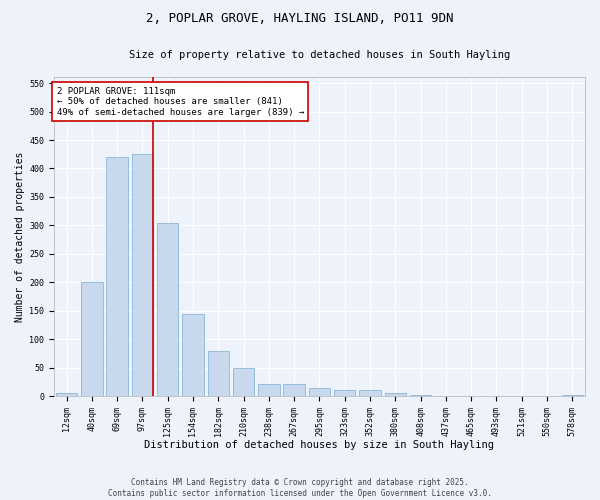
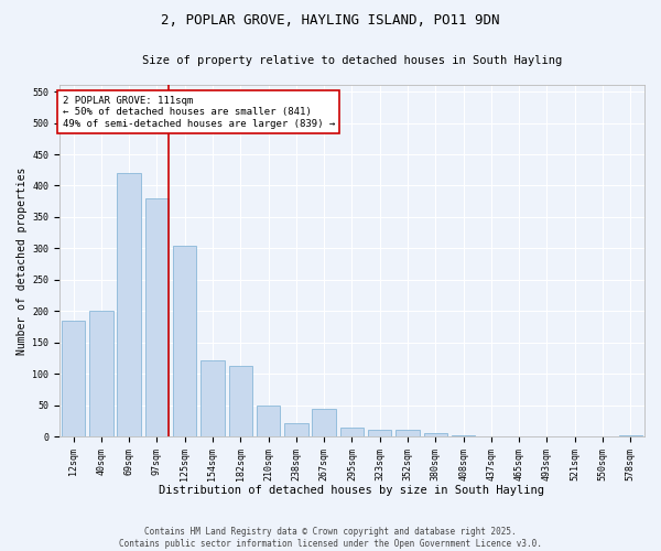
12sqm: 5 -> 184
97sqm: 425 -> 380
154sqm: 145 -> 122
182sqm: 80 -> 112
267sqm: 22 -> 44
